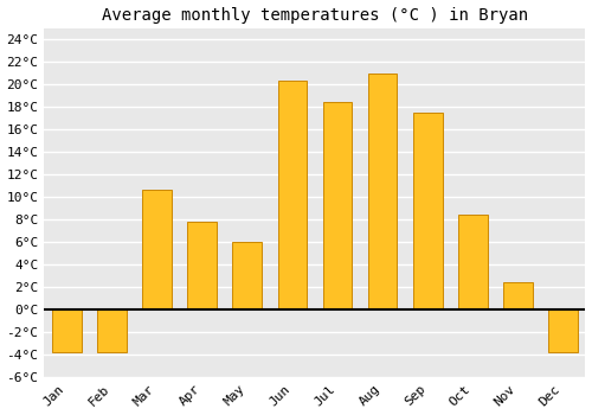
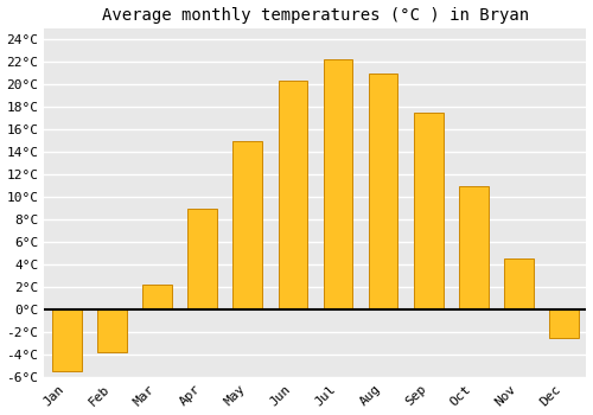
Jan: -3.8°C -> -5.5°C
Mar: 10.6°C -> 2.2°C
Apr: 7.8°C -> 9.0°C
May: 6.0°C -> 15.0°C
Jul: 18.4°C -> 22.2°C
Oct: 8.4°C -> 11.0°C
Nov: 2.4°C -> 4.5°C
Dec: -3.8°C -> -2.5°C
